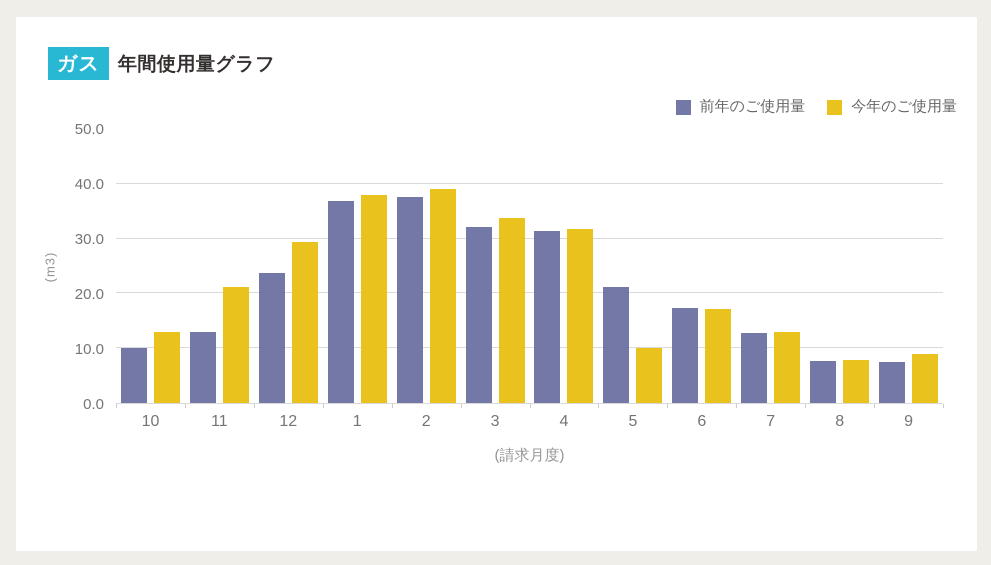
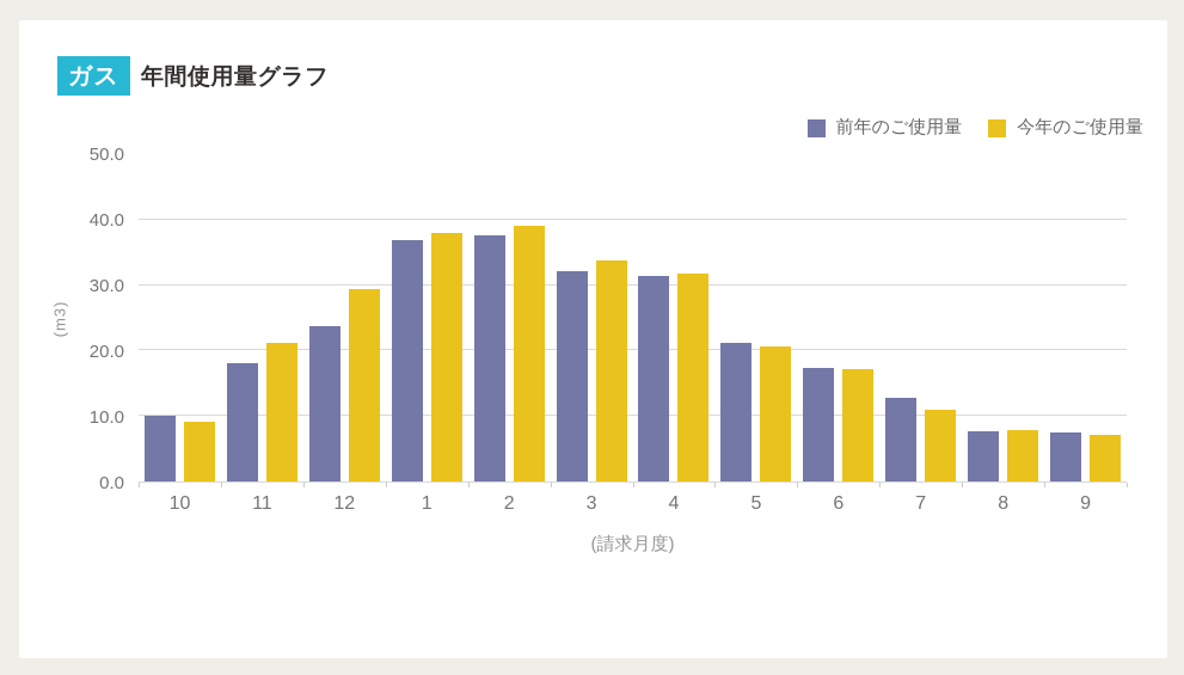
今年のご使用量/10: 13 -> 9
前年のご使用量/11: 13 -> 18
今年のご使用量/5: 10 -> 21
今年のご使用量/7: 13 -> 11
今年のご使用量/9: 9 -> 7
